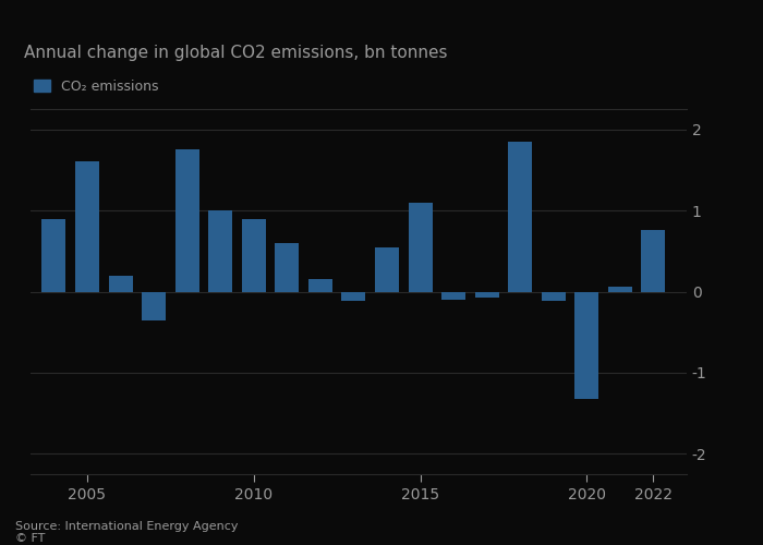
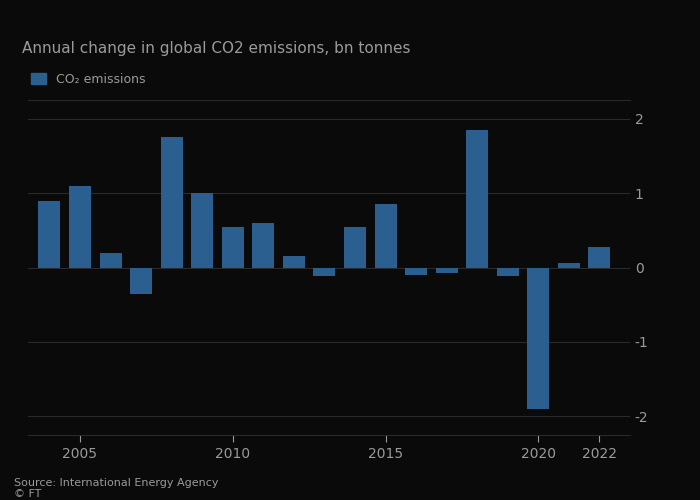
2005: 1.60 -> 1.10
2010: 0.90 -> 0.55
2015: 1.10 -> 0.85
2020: -1.32 -> -1.90
2022: 0.76 -> 0.28
